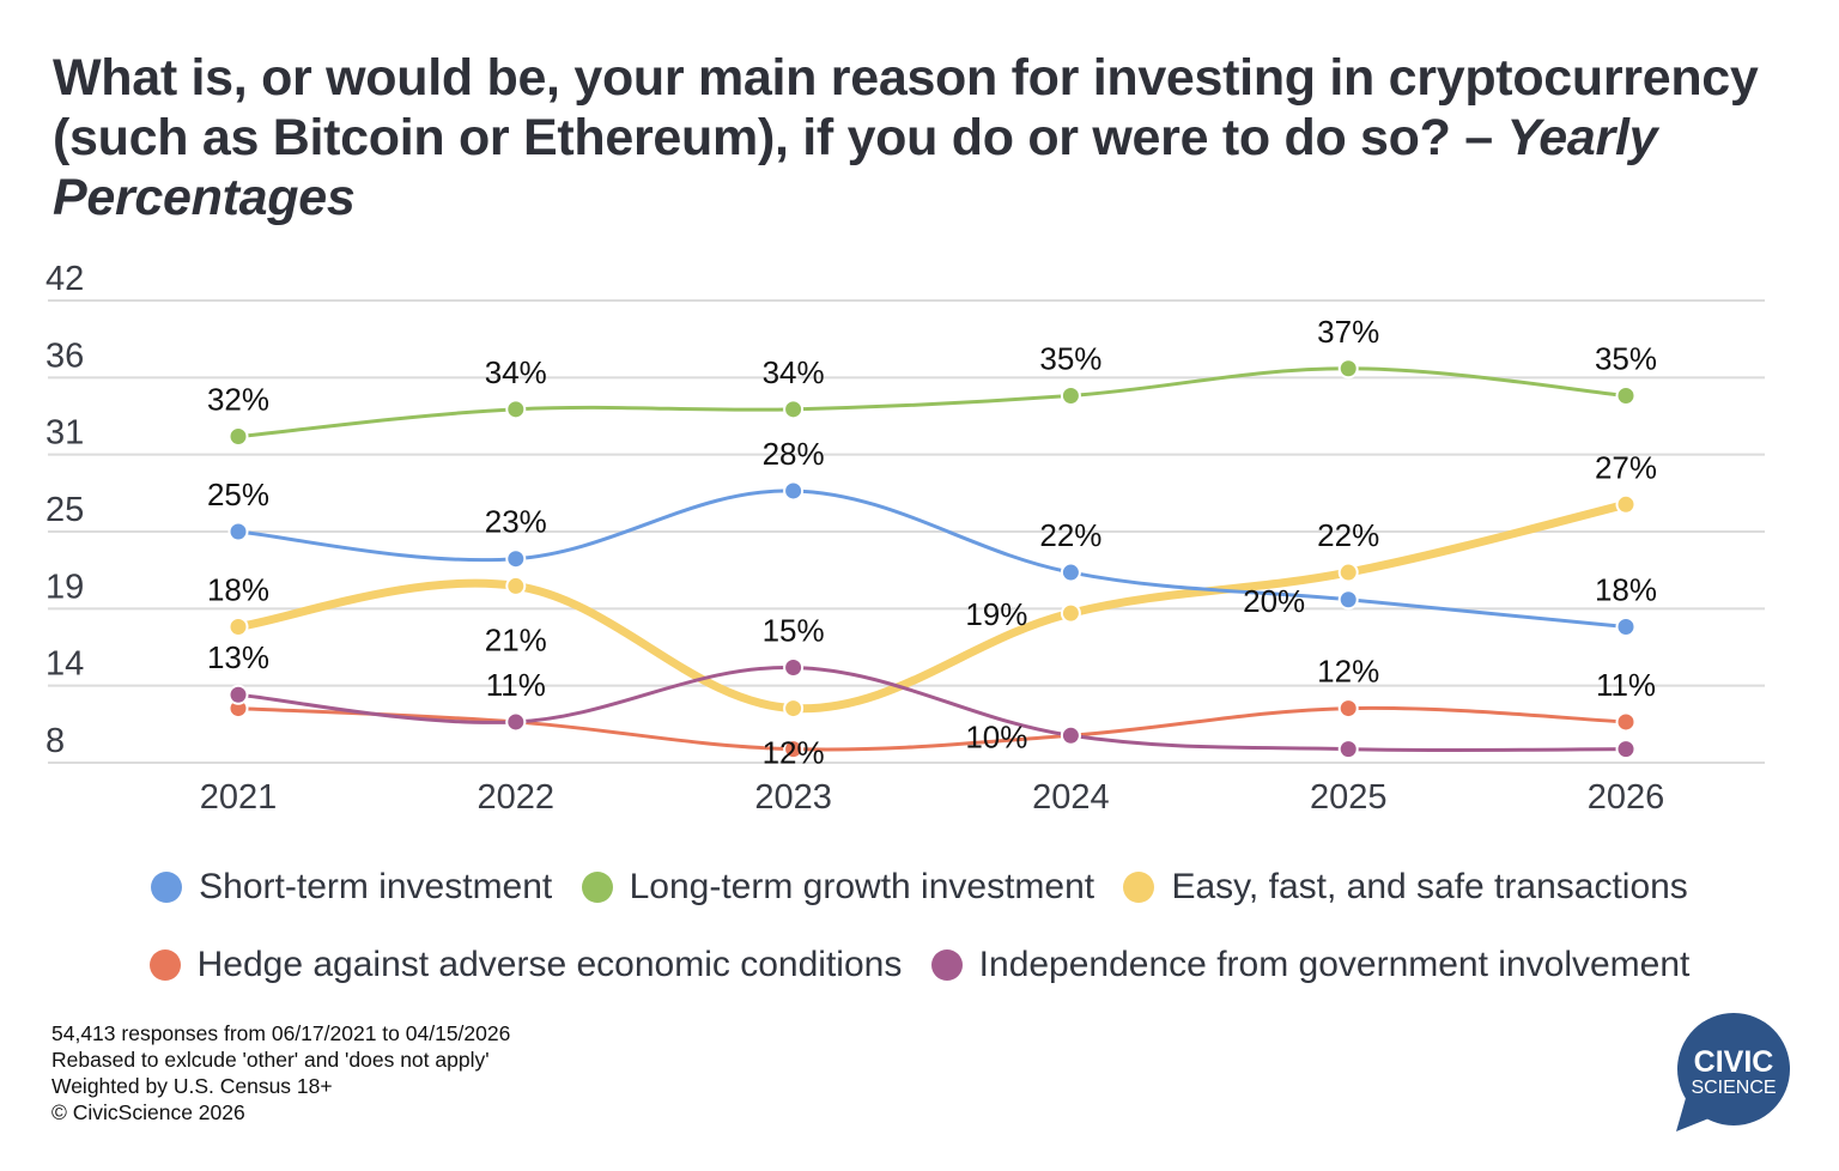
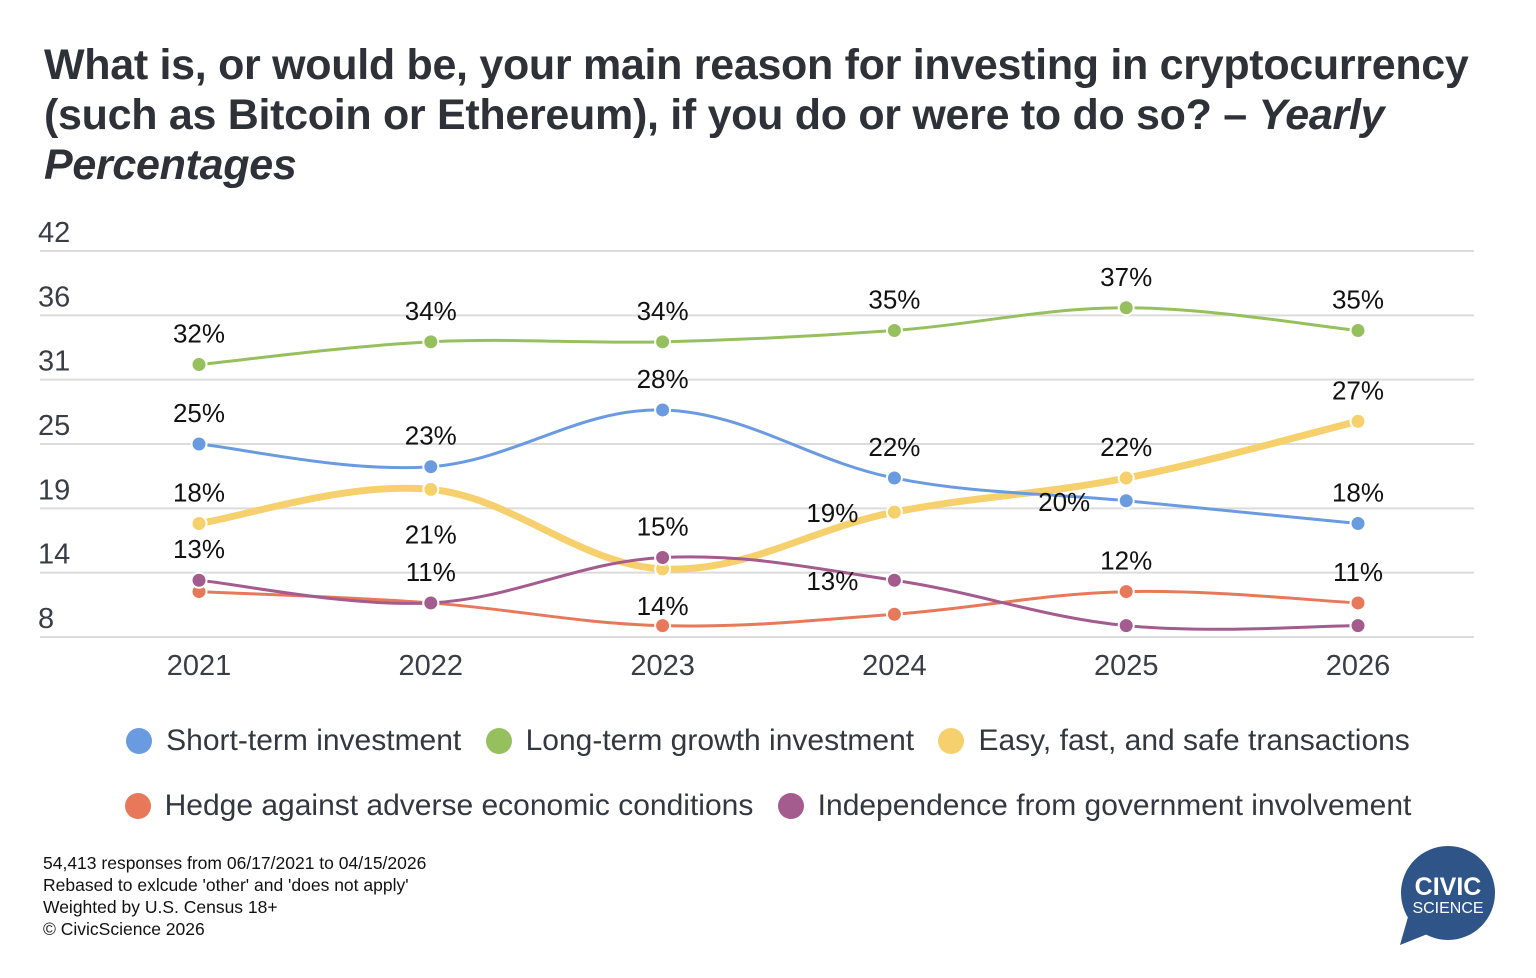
Easy, fast, and safe transactions/2023: 12% -> 14%
Independence from government involvement/2024: 10% -> 13%
